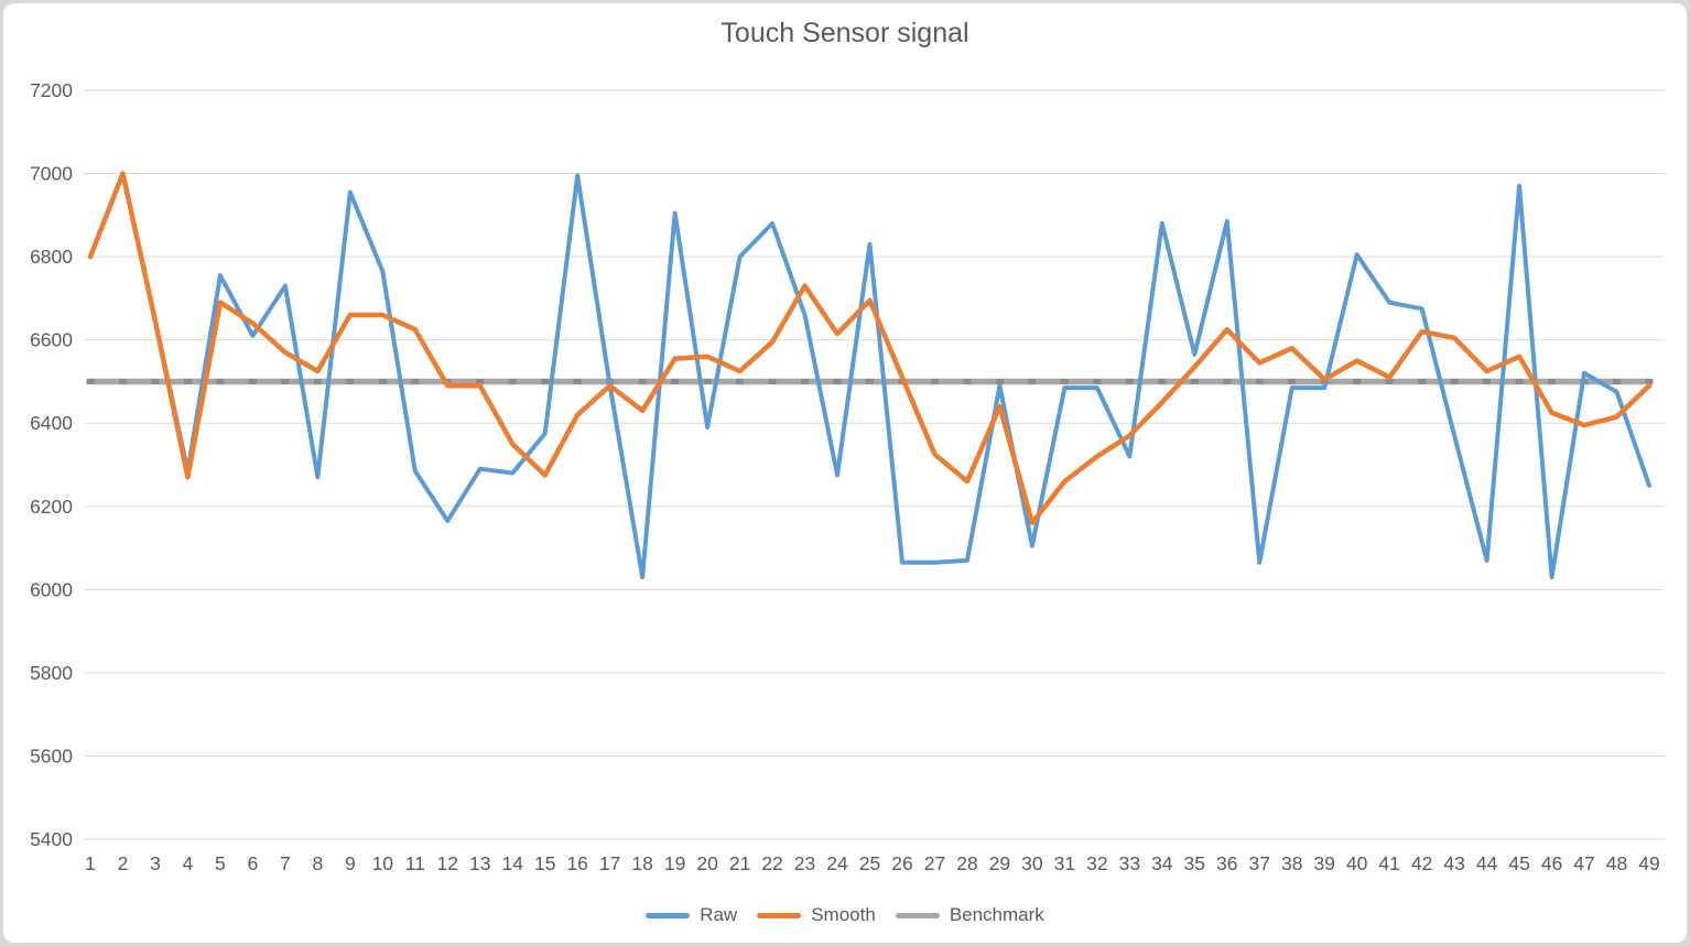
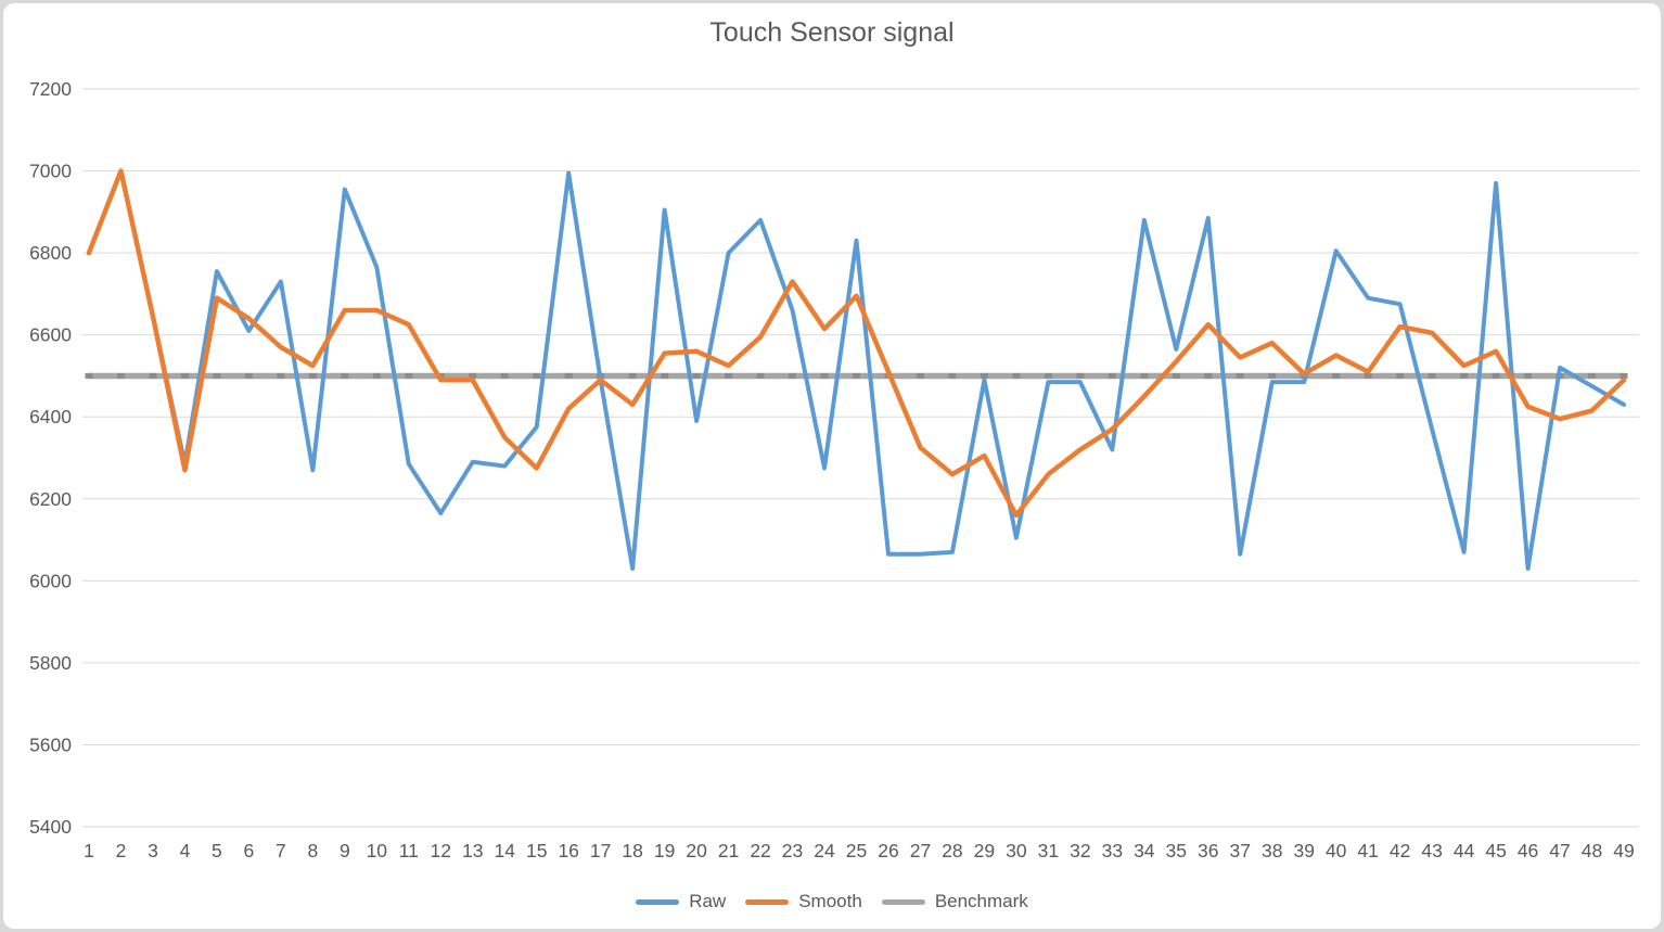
Smooth/29: 6440 -> 6300
Raw/49: 6250 -> 6430
